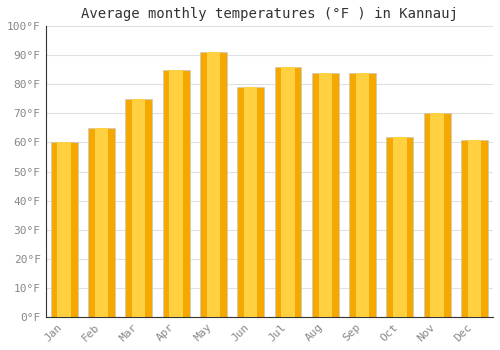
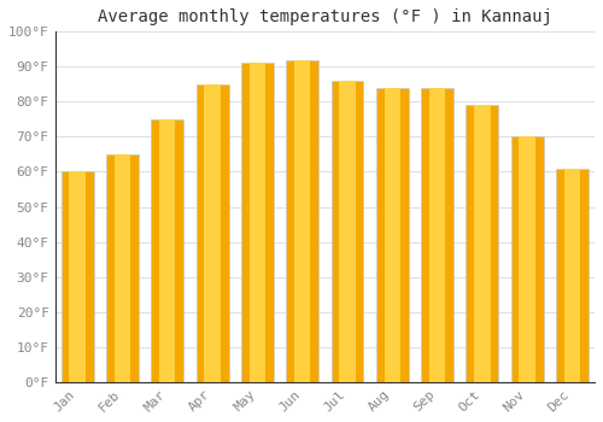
Jun: 79°F -> 92°F
Oct: 62°F -> 79°F
